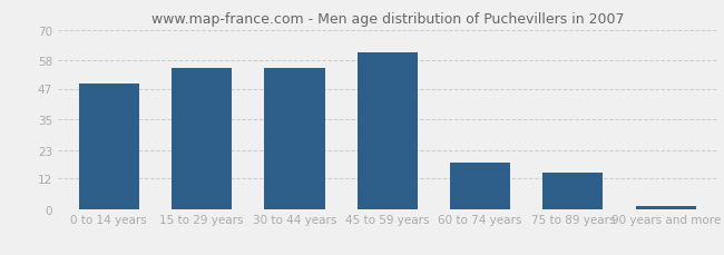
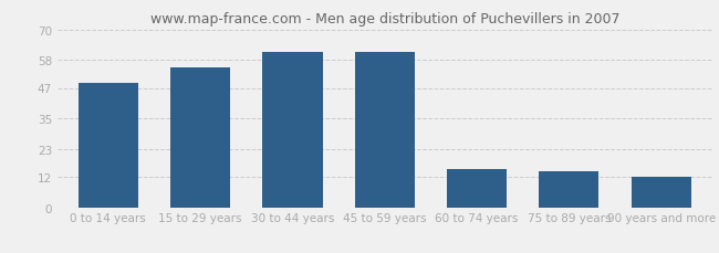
30 to 44 years: 55 -> 61
60 to 74 years: 18 -> 15
90 years and more: 1 -> 12
